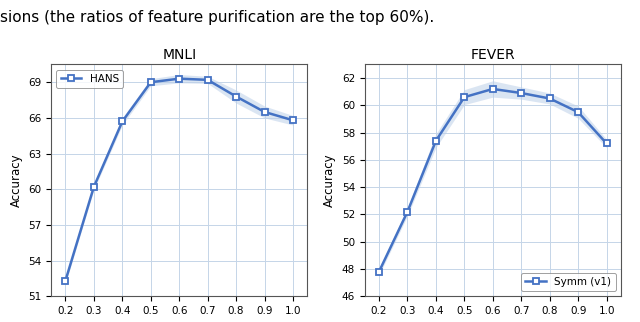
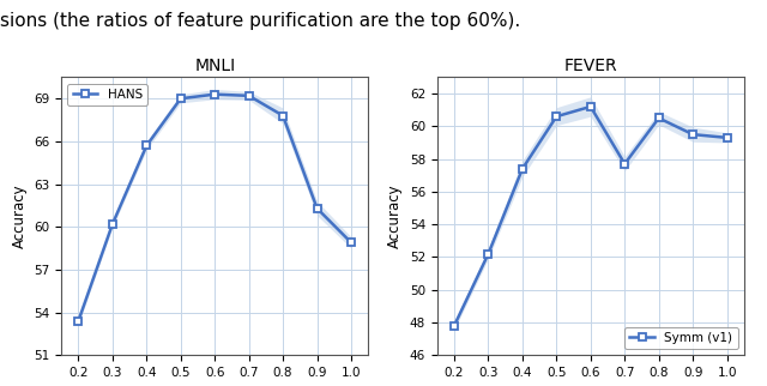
MNLI/HANS/0.2: 52.3 -> 53.4
MNLI/HANS/0.9: 66.5 -> 61.3
MNLI/HANS/1.0: 65.8 -> 58.9
FEVER/Symm (v1)/0.7: 60.9 -> 57.7
FEVER/Symm (v1)/1.0: 57.2 -> 59.3
